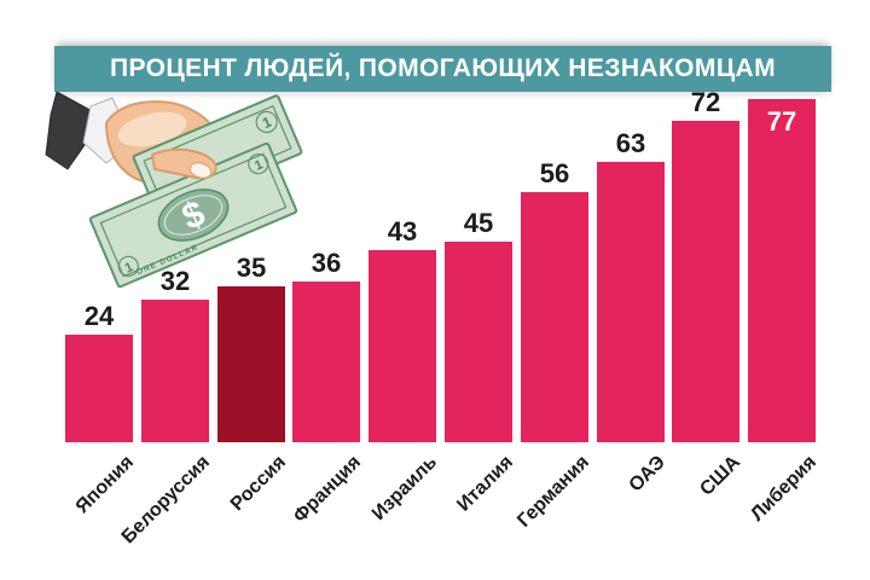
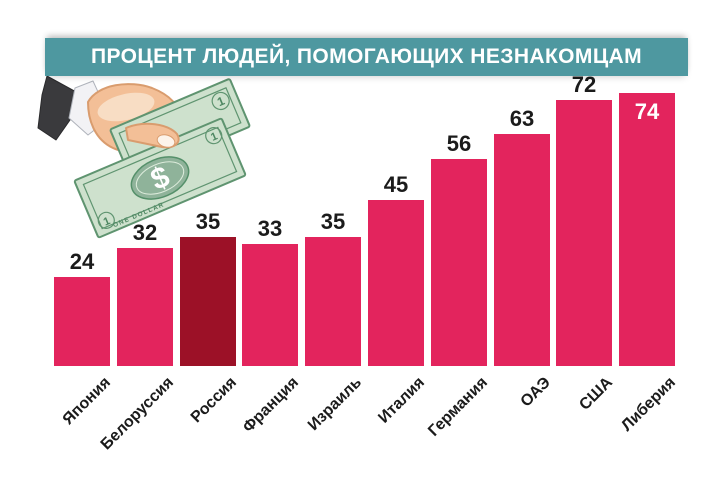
Франция: 36 -> 33
Израиль: 43 -> 35
Либерия: 77 -> 74
